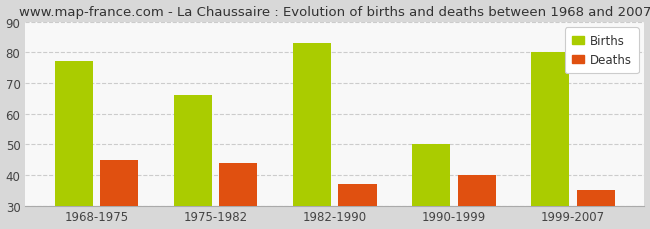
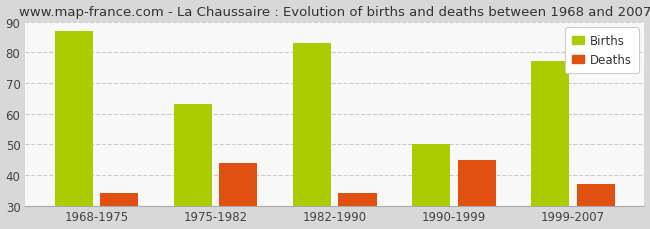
Births/1968-1975: 77 -> 87
Deaths/1968-1975: 45 -> 34
Births/1975-1982: 66 -> 63
Deaths/1982-1990: 37 -> 34
Deaths/1990-1999: 40 -> 45
Births/1999-2007: 80 -> 77
Deaths/1999-2007: 35 -> 37
